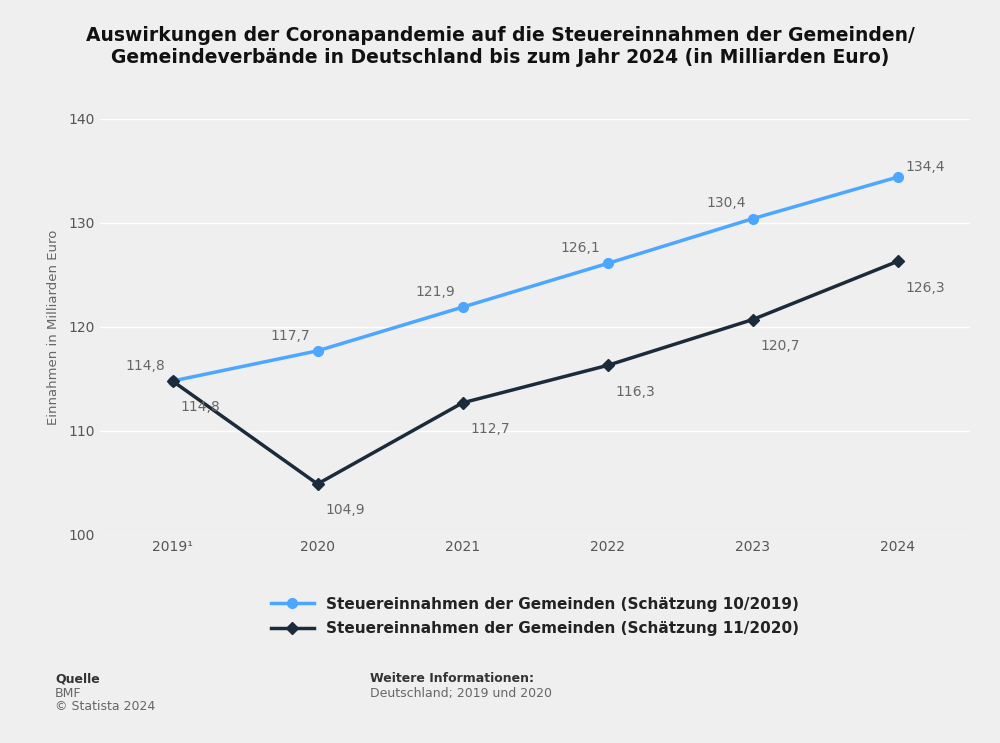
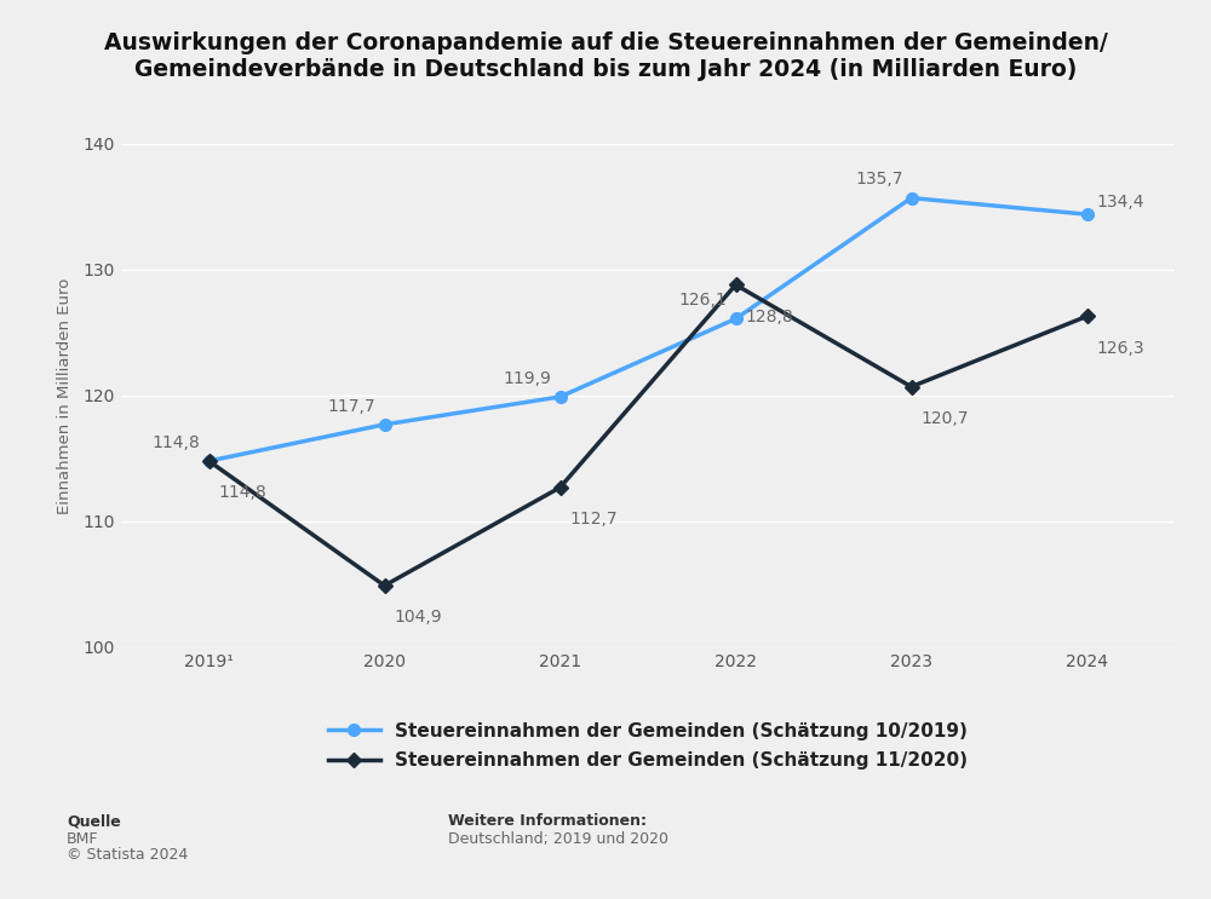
Steuereinnahmen der Gemeinden (Schätzung 10/2019)/2021: 121,9 -> 119,9
Steuereinnahmen der Gemeinden (Schätzung 11/2020)/2022: 116,3 -> 128,8
Steuereinnahmen der Gemeinden (Schätzung 10/2019)/2023: 130,4 -> 135,7
